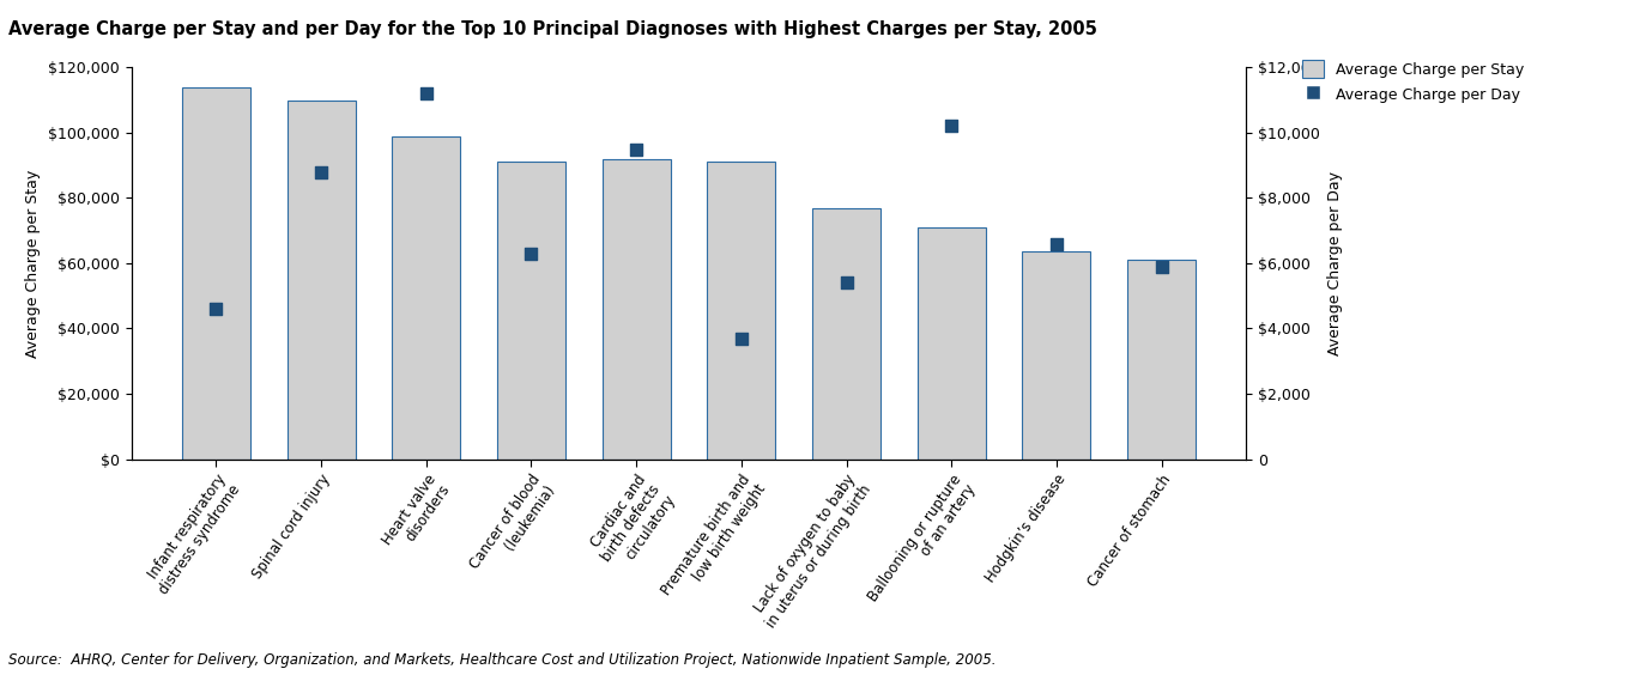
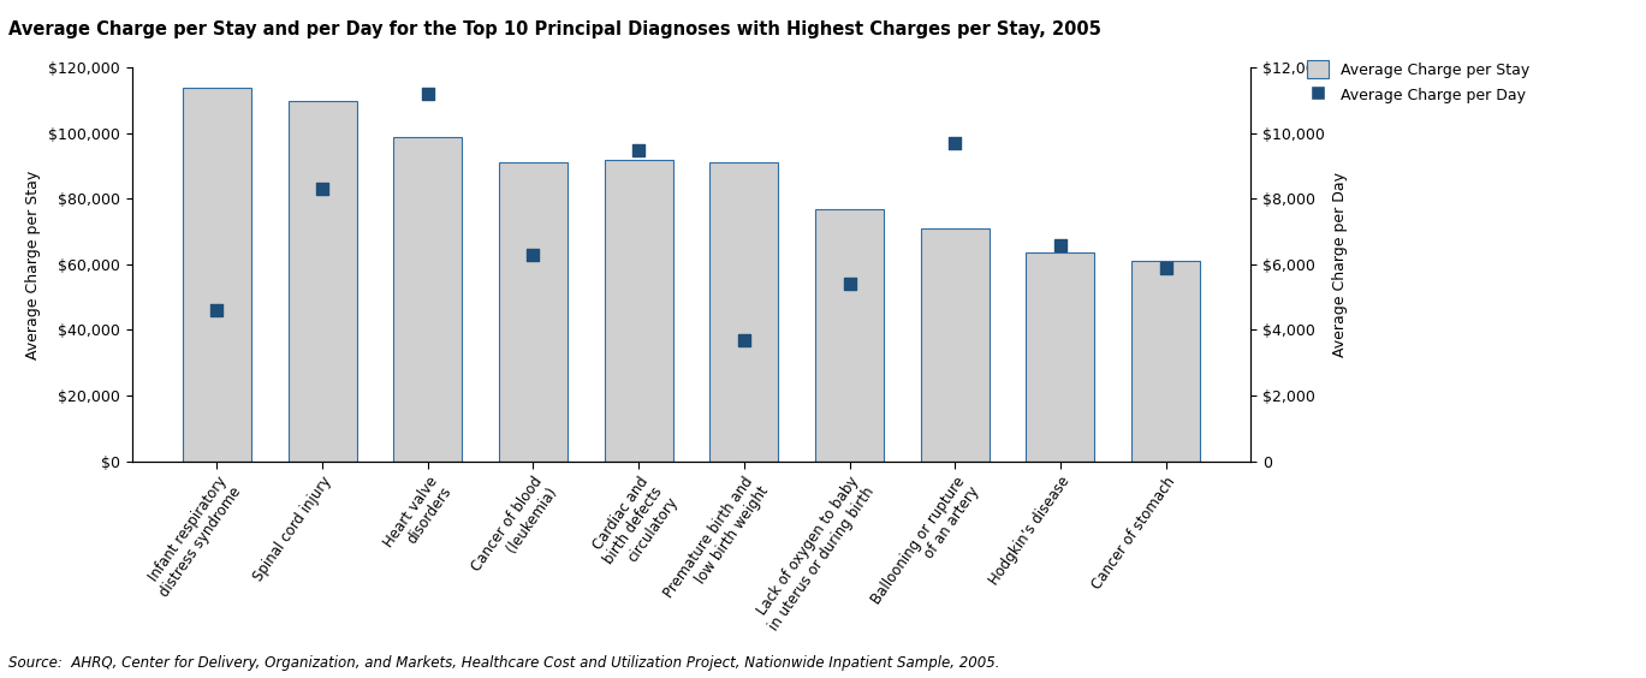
Average Charge per Day/Spinal cord injury: $8,800 -> $8,300
Average Charge per Day/Ballooning or rupture of an artery: $10,200 -> $9,700
